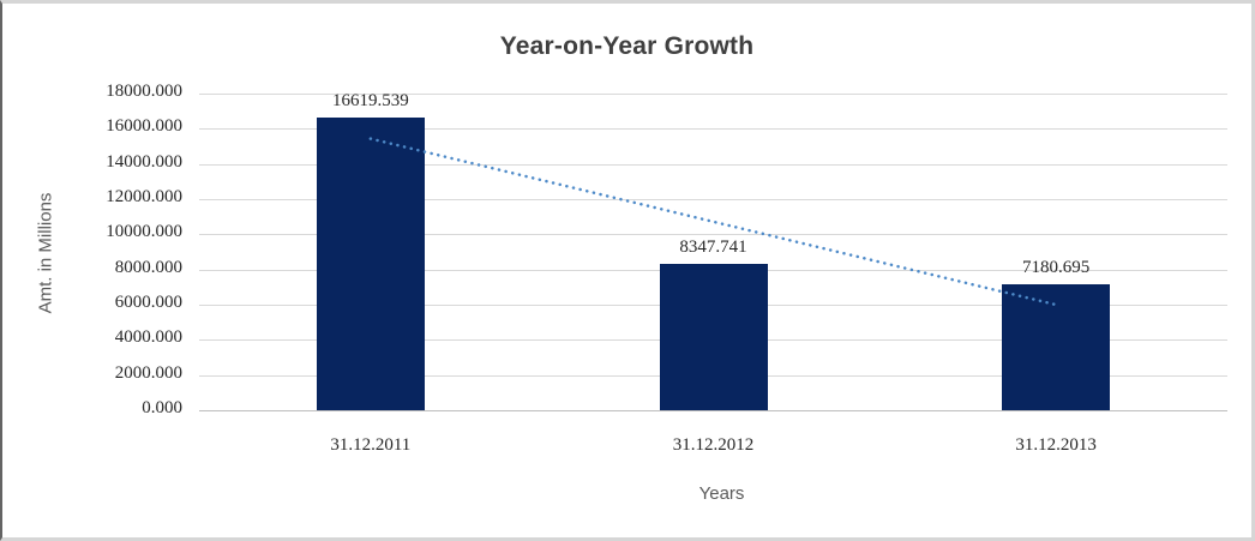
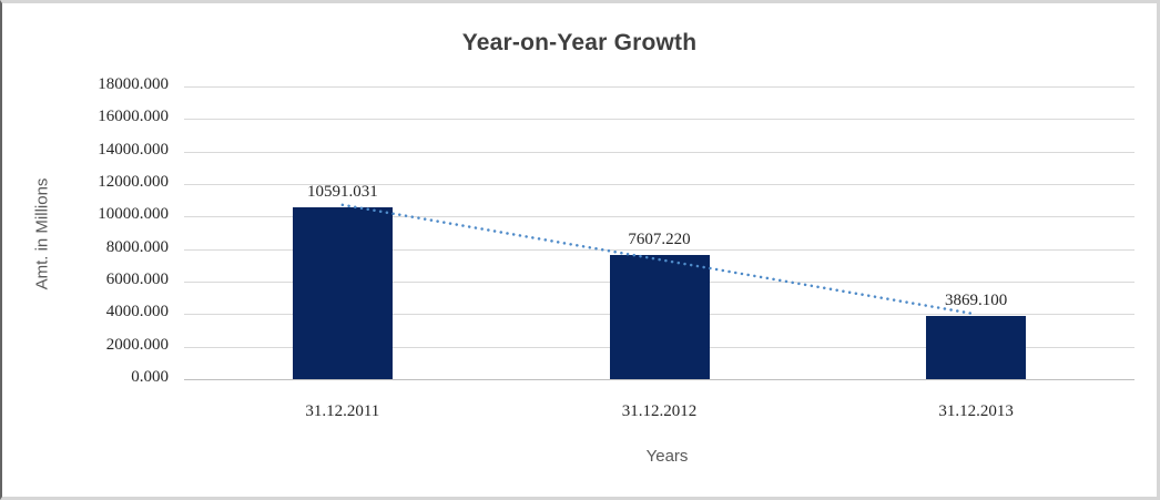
31.12.2011: 16619.539 -> 10591.031
31.12.2012: 8347.741 -> 7607.220
31.12.2013: 7180.695 -> 3869.100
